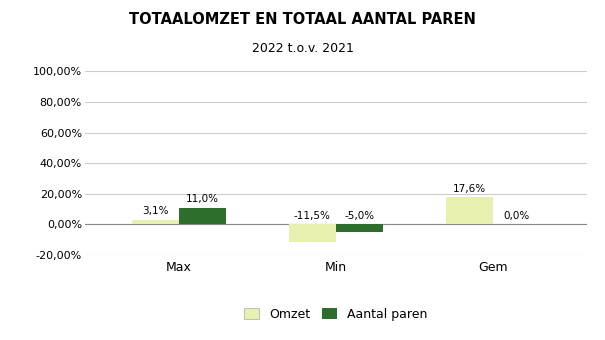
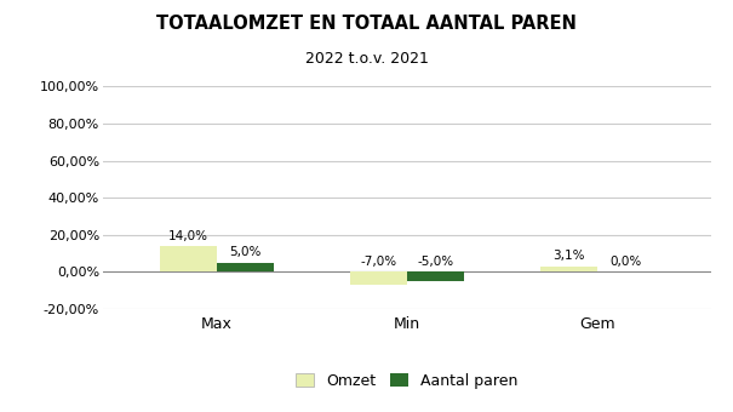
Omzet/Max: 3,1% -> 14,0%
Aantal paren/Max: 11,0% -> 5,0%
Omzet/Min: -11,5% -> -7,0%
Omzet/Gem: 17,6% -> 3,1%
